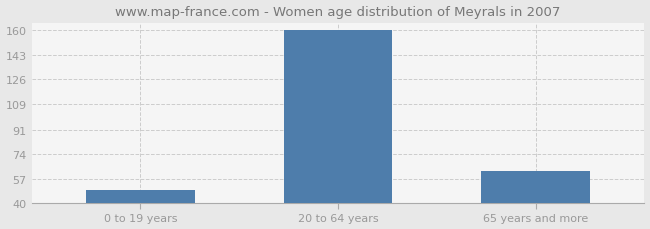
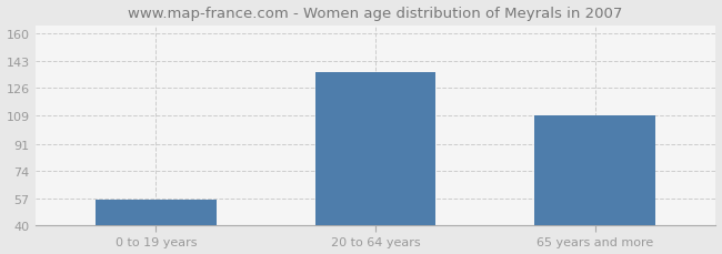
0 to 19 years: 49 -> 56
20 to 64 years: 160 -> 136
65 years and more: 62 -> 109
